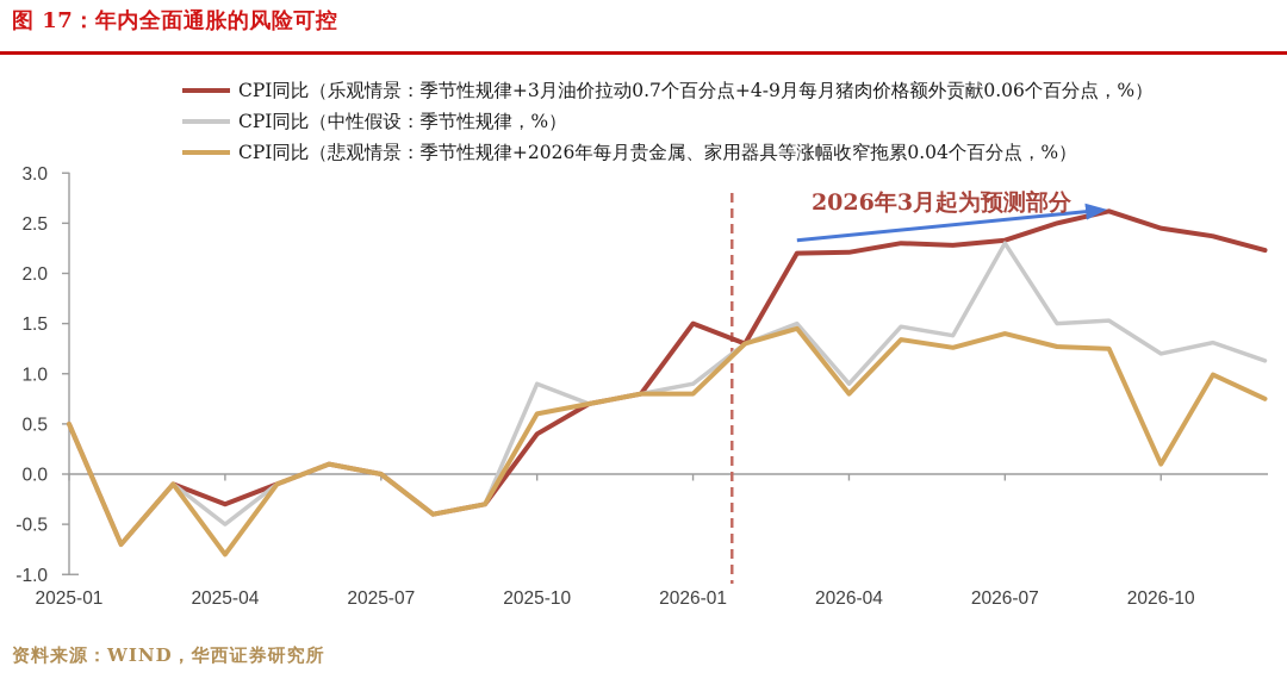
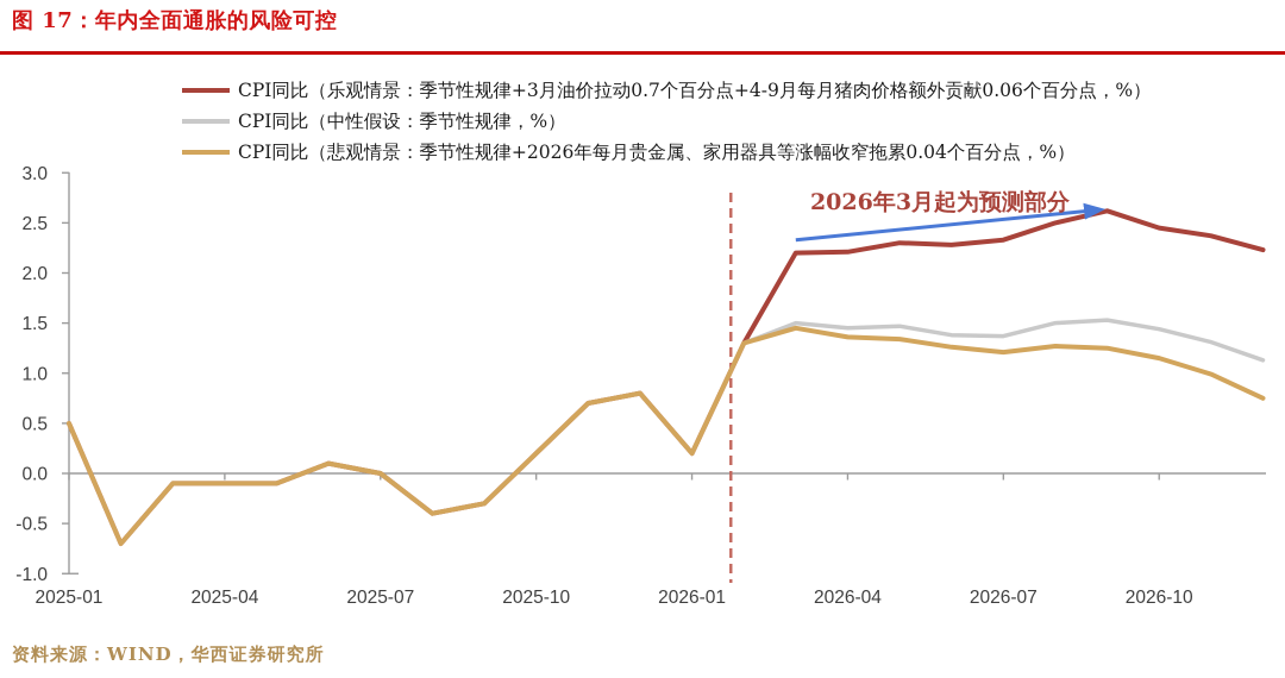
CPI同比（乐观情景：季节性规律+3月油价拉动0.7个百分点+4-9月每月猪肉价格额外贡献0.06个百分点，%）/2025-04: -0.3 -> -0.1
CPI同比（中性假设：季节性规律，%）/2025-04: -0.5 -> -0.1
CPI同比（悲观情景：季节性规律+2026年每月贵金属、家用器具等涨幅收窄拖累0.04个百分点，%）/2025-04: -0.8 -> -0.1
CPI同比（乐观情景：季节性规律+3月油价拉动0.7个百分点+4-9月每月猪肉价格额外贡献0.06个百分点，%）/2025-10: 0.4 -> 0.2
CPI同比（中性假设：季节性规律，%）/2025-10: 0.9 -> 0.2
CPI同比（悲观情景：季节性规律+2026年每月贵金属、家用器具等涨幅收窄拖累0.04个百分点，%）/2025-10: 0.6 -> 0.2
CPI同比（乐观情景：季节性规律+3月油价拉动0.7个百分点+4-9月每月猪肉价格额外贡献0.06个百分点，%）/2026-01: 1.5 -> 0.2
CPI同比（中性假设：季节性规律，%）/2026-01: 0.9 -> 0.2
CPI同比（悲观情景：季节性规律+2026年每月贵金属、家用器具等涨幅收窄拖累0.04个百分点，%）/2026-01: 0.8 -> 0.2
CPI同比（中性假设：季节性规律，%）/2026-04: 0.9 -> 1.4
CPI同比（悲观情景：季节性规律+2026年每月贵金属、家用器具等涨幅收窄拖累0.04个百分点，%）/2026-04: 0.8 -> 1.4
CPI同比（中性假设：季节性规律，%）/2026-07: 2.3 -> 1.4
CPI同比（悲观情景：季节性规律+2026年每月贵金属、家用器具等涨幅收窄拖累0.04个百分点，%）/2026-07: 1.4 -> 1.2
CPI同比（中性假设：季节性规律，%）/2026-10: 1.2 -> 1.4
CPI同比（悲观情景：季节性规律+2026年每月贵金属、家用器具等涨幅收窄拖累0.04个百分点，%）/2026-10: 0.1 -> 1.1
